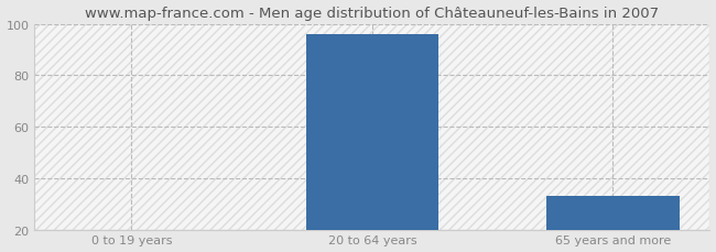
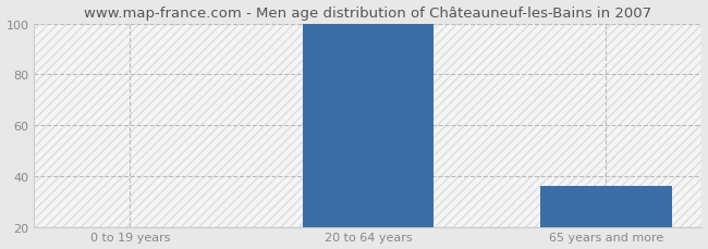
20 to 64 years: 96 -> 100
65 years and more: 33 -> 36
